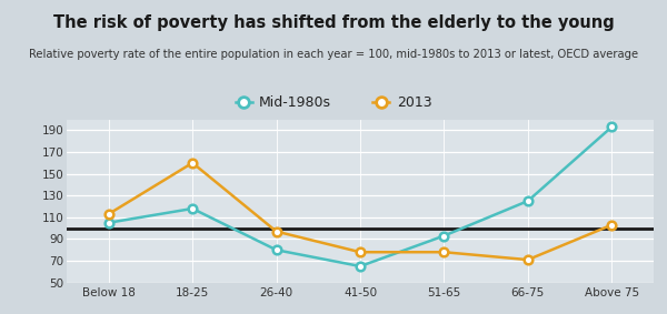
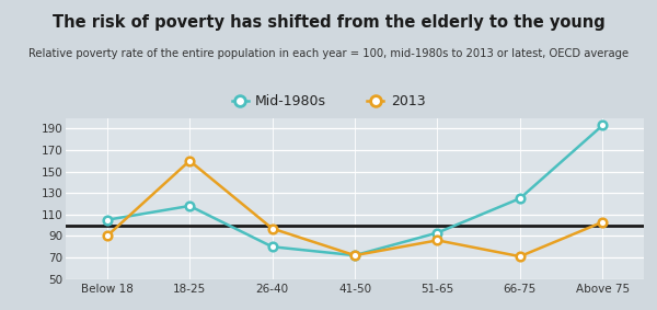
2013/Below 18: 113 -> 90
Mid-1980s/41-50: 65 -> 72
2013/41-50: 78 -> 72
2013/51-65: 78 -> 86
